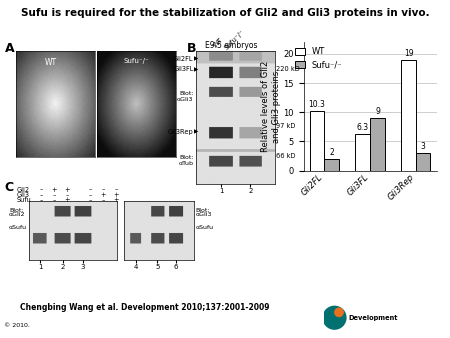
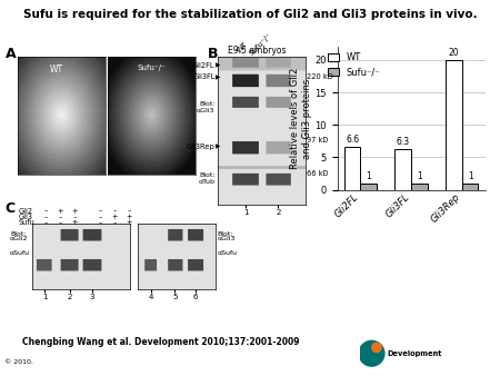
WT/Gli2FL: 10.3 -> 6.6
Sufu⁻/⁻/Gli2FL: 2 -> 1
Sufu⁻/⁻/Gli3FL: 9 -> 1
WT/Gli3Rep: 19 -> 20
Sufu⁻/⁻/Gli3Rep: 3 -> 1
